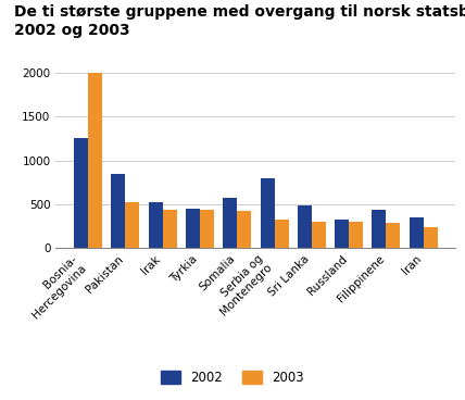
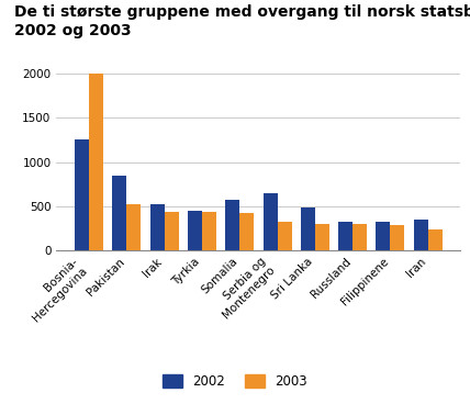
2002/Serbia og Montenegro: 800 -> 650
2002/Filippinene: 440 -> 320
